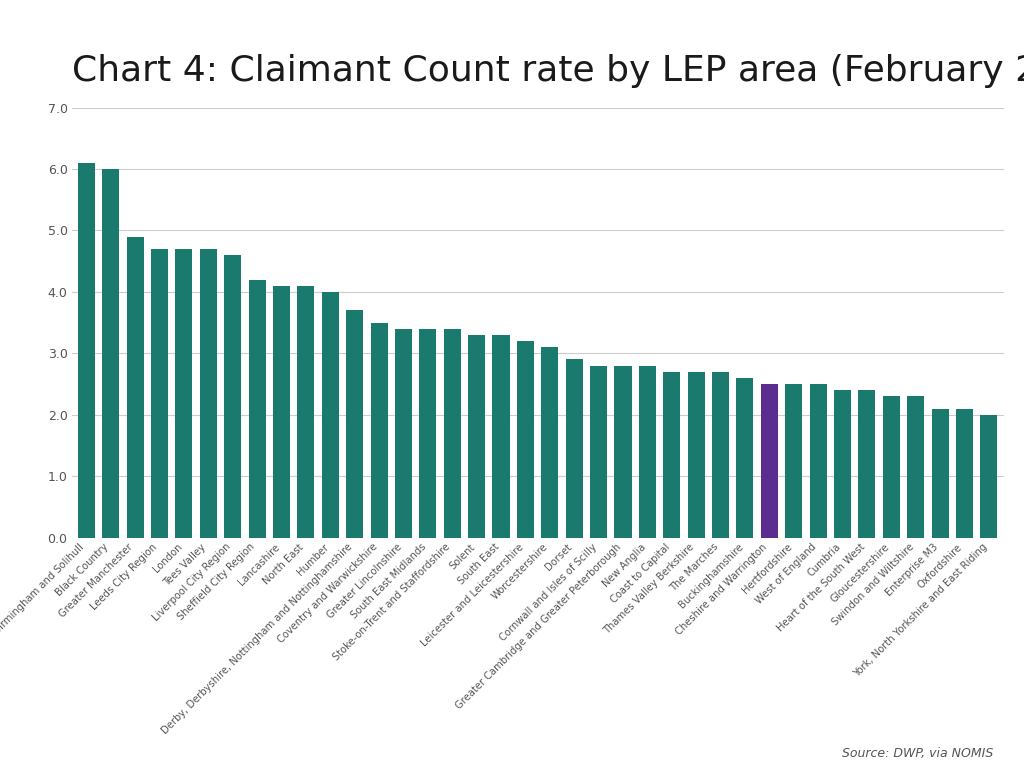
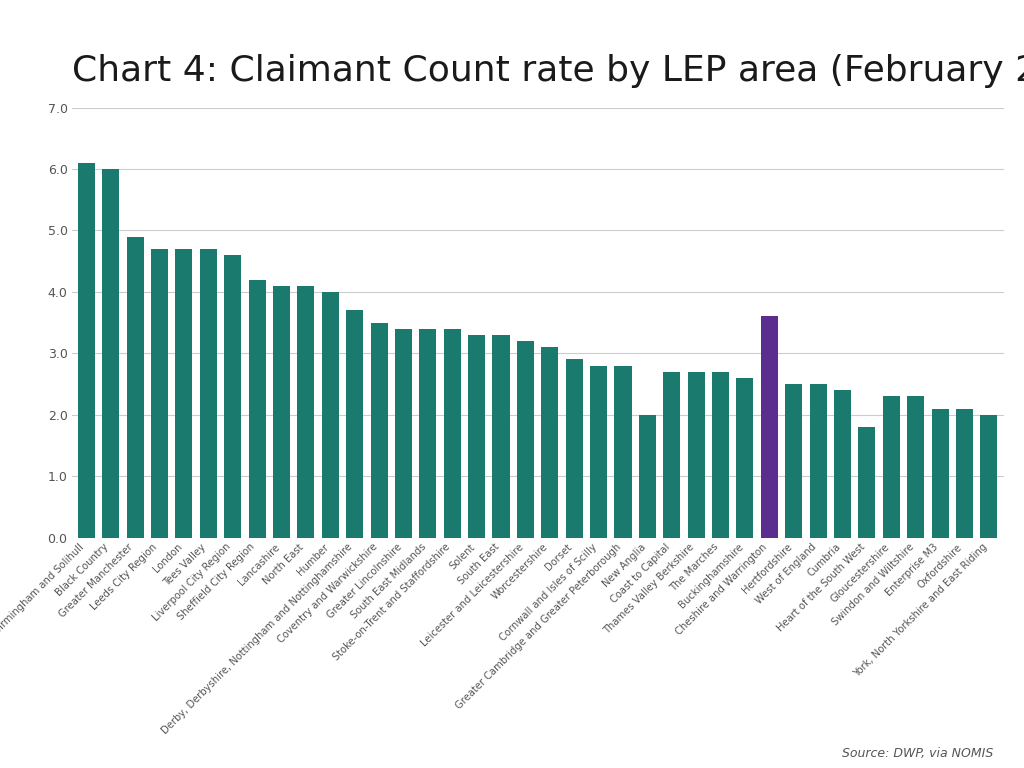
New Anglia: 2.8 -> 2.0
Cheshire and Warrington: 2.5 -> 3.6
Heart of the South West: 2.4 -> 1.8
